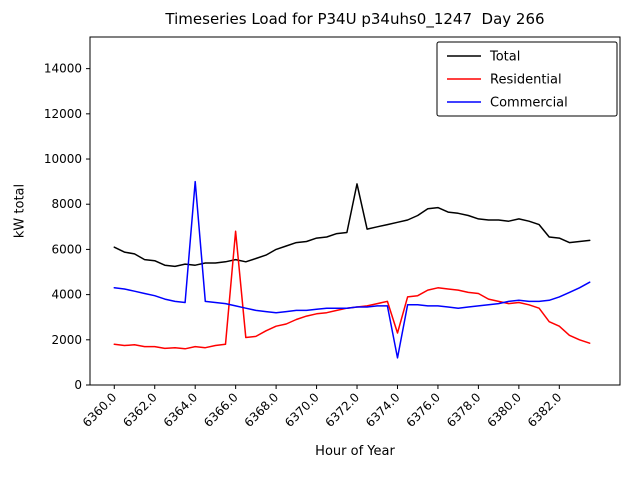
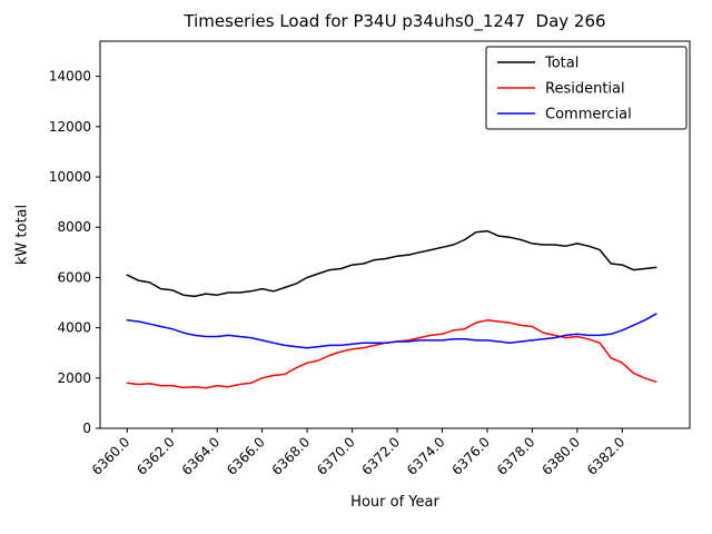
Commercial/6364.0: 9000 -> 3600
Residential/6366.0: 6800 -> 2000
Total/6372.0: 8900 -> 6800
Residential/6374.0: 2300 -> 3800
Commercial/6374.0: 1200 -> 3500
